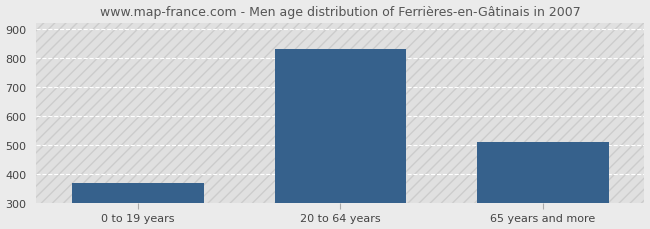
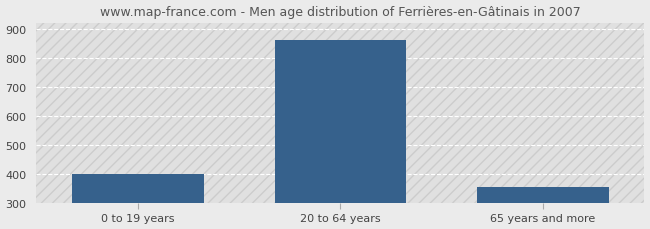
0 to 19 years: 370 -> 400
20 to 64 years: 830 -> 860
65 years and more: 510 -> 355
